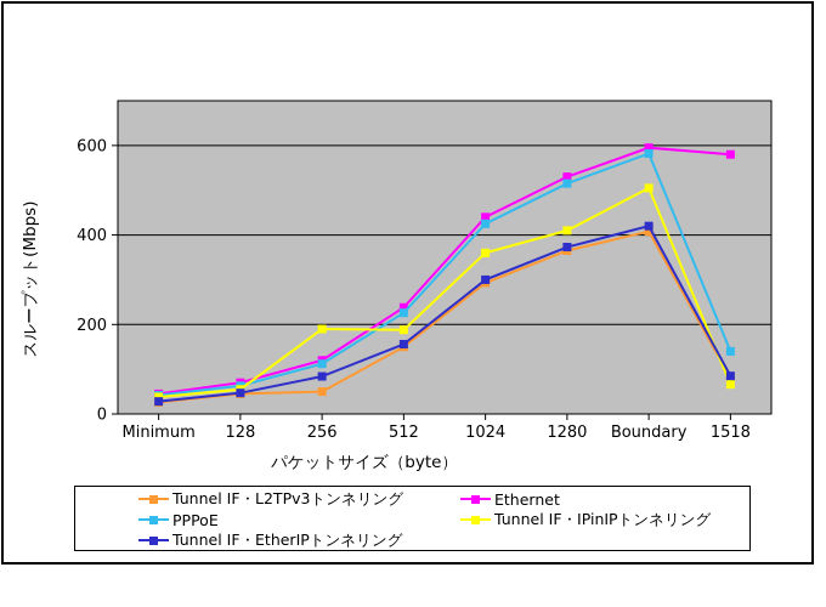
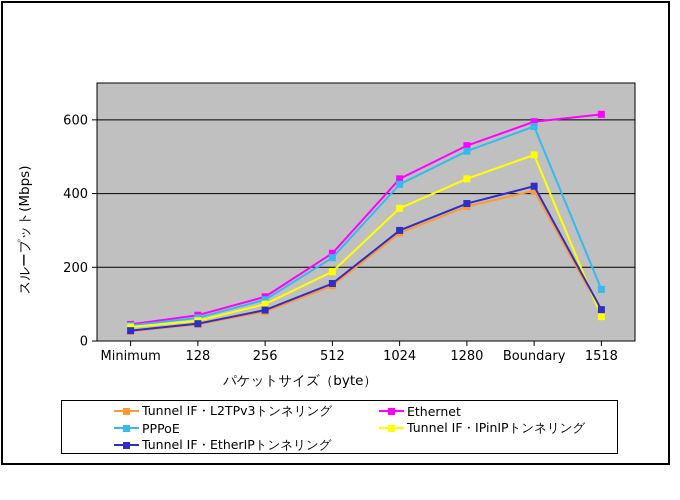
Tunnel IF・L2TPv3トンネリング/256: 50 -> 80
Tunnel IF・IPinIPトンネリング/256: 190 -> 100
Tunnel IF・IPinIPトンネリング/1280: 410 -> 440
Ethernet/1518: 580 -> 620
